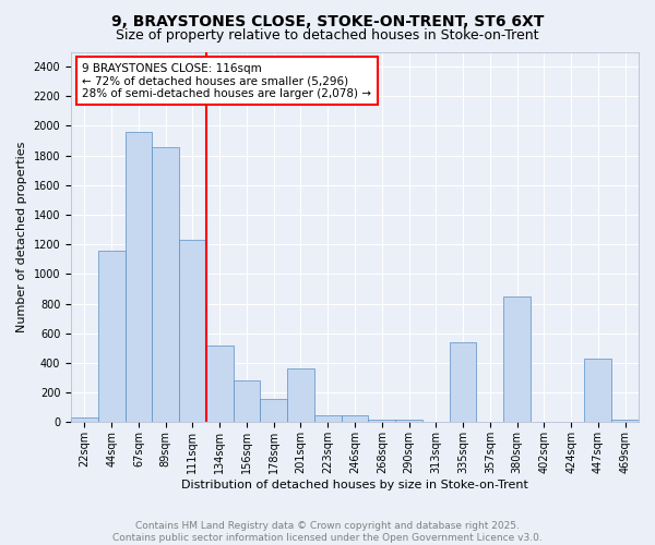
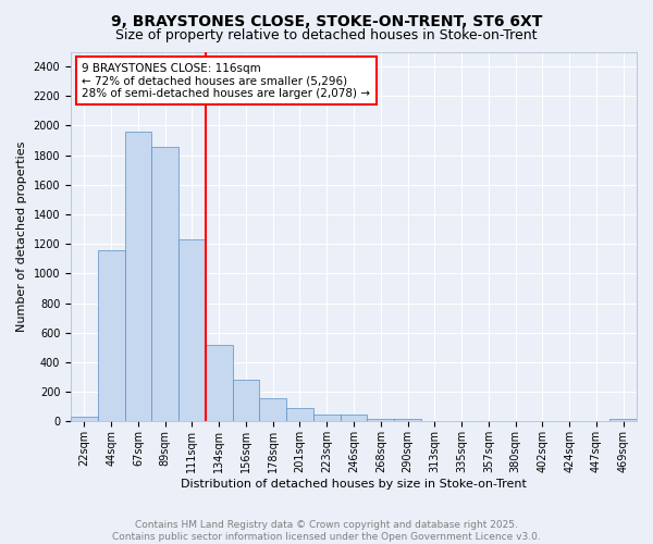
201sqm: 360 -> 100
335sqm: 540 -> 0
380sqm: 850 -> 0
447sqm: 430 -> 0
